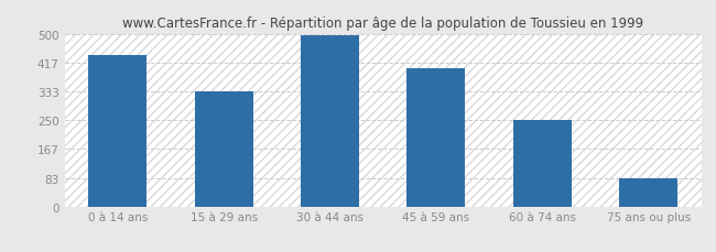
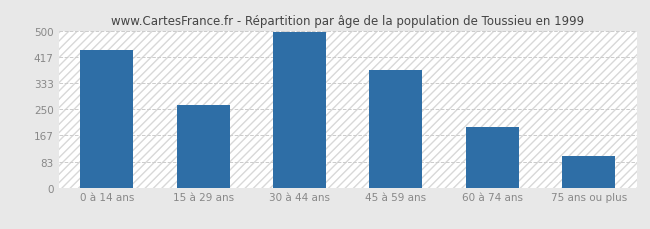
15 à 29 ans: 333 -> 265
45 à 59 ans: 400 -> 375
60 à 74 ans: 252 -> 195
75 ans ou plus: 83 -> 100
